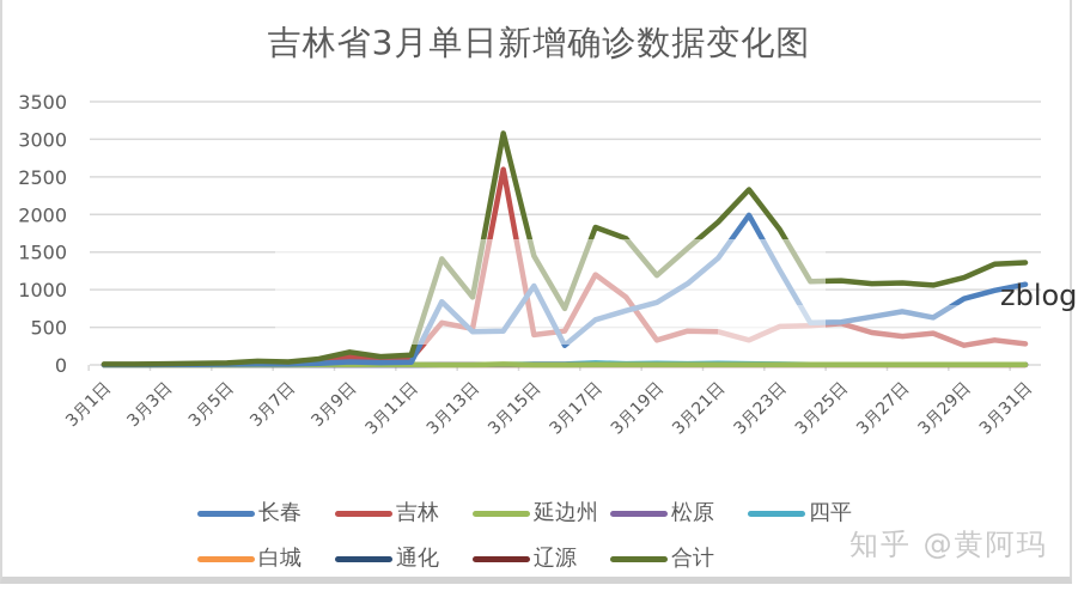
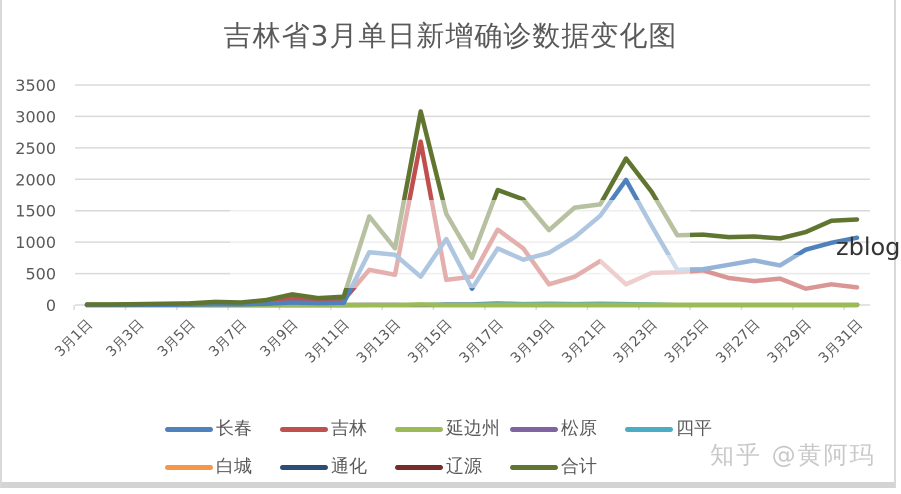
长春/3月13日: 400 -> 800
长春/3月17日: 600 -> 900
吉林/3月21日: 400 -> 700
合计/3月21日: 1900 -> 1600
